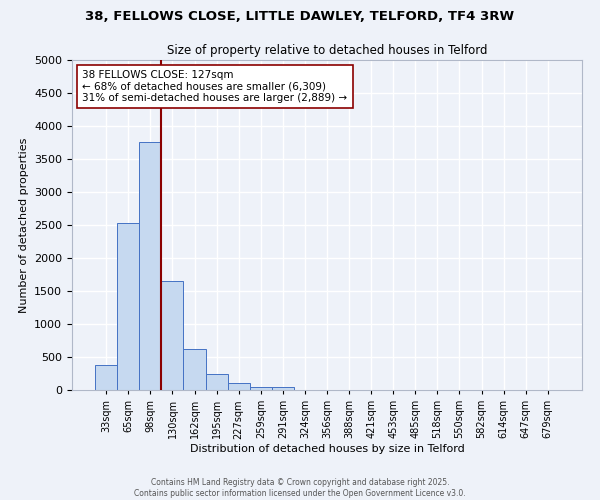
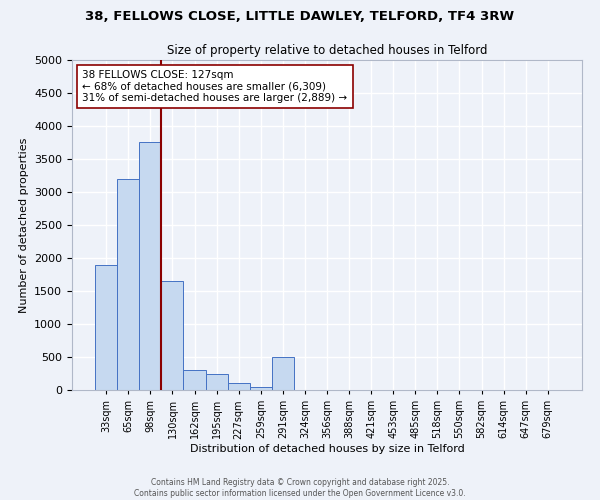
33sqm: 380 -> 1900
65sqm: 2530 -> 3200
162sqm: 620 -> 300
291sqm: 40 -> 500
